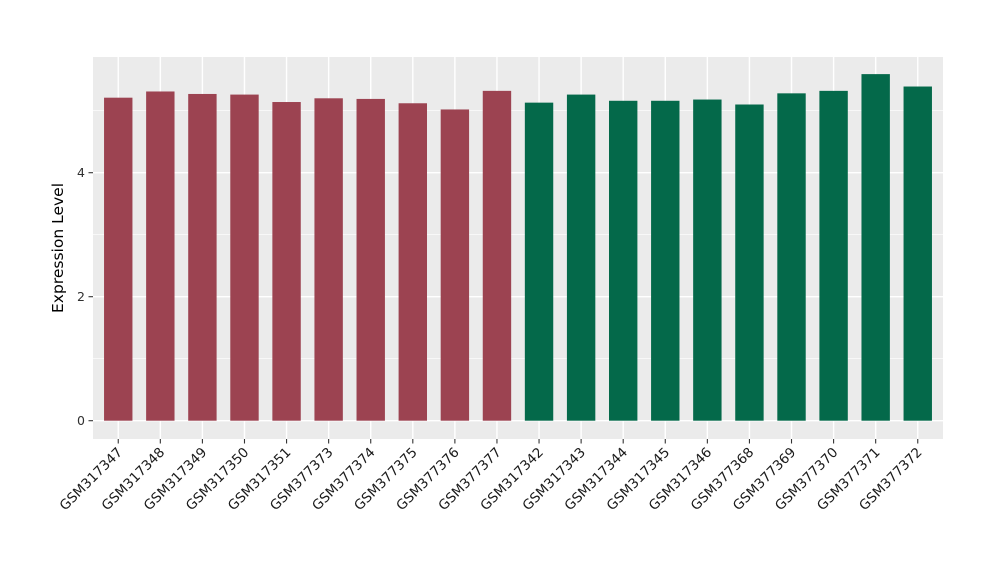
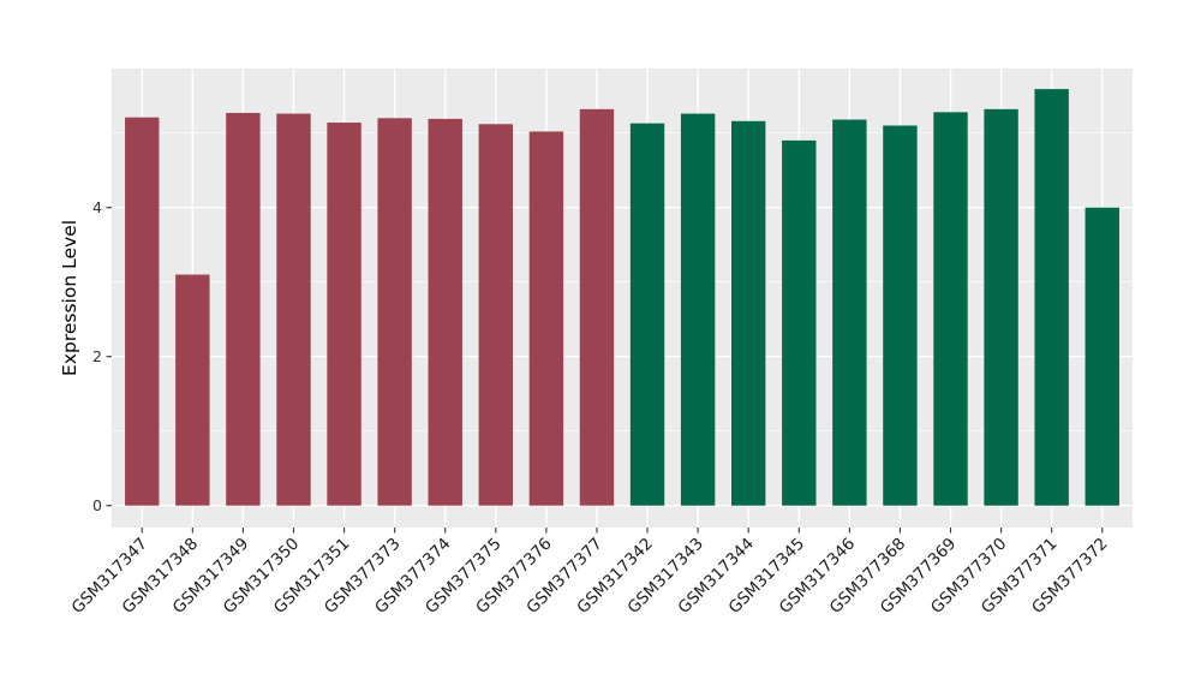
GSM317348: 5.3 -> 3.1
GSM317345: 5.2 -> 4.9
GSM377372: 5.4 -> 4.0
